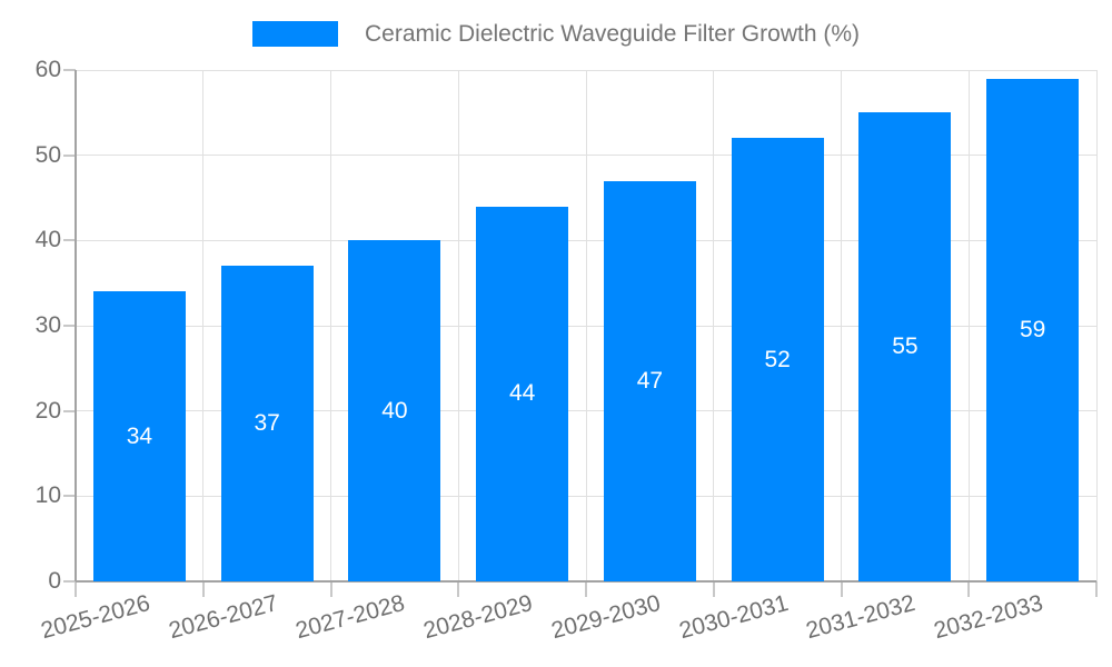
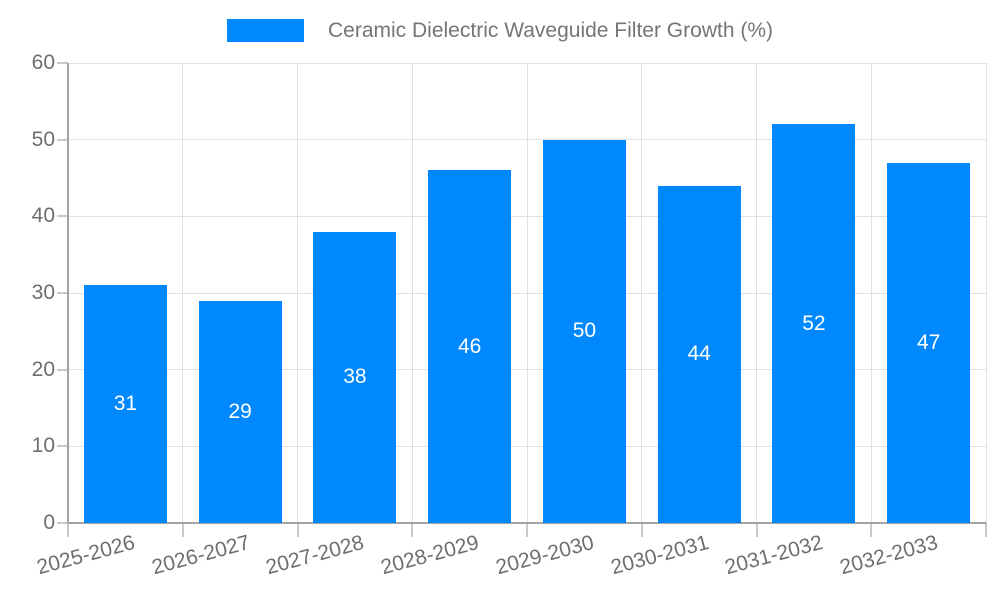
2025-2026: 34 -> 31
2026-2027: 37 -> 29
2027-2028: 40 -> 38
2028-2029: 44 -> 46
2029-2030: 47 -> 50
2030-2031: 52 -> 44
2031-2032: 55 -> 52
2032-2033: 59 -> 47
